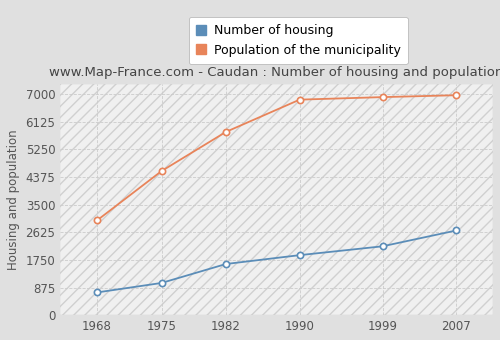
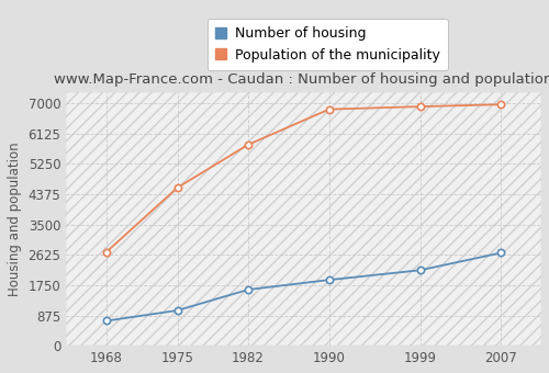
Population of the municipality/1968: 3000 -> 2710
